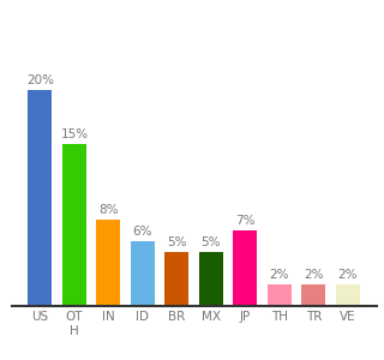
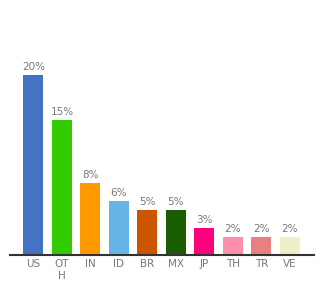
JP: 7% -> 3%
